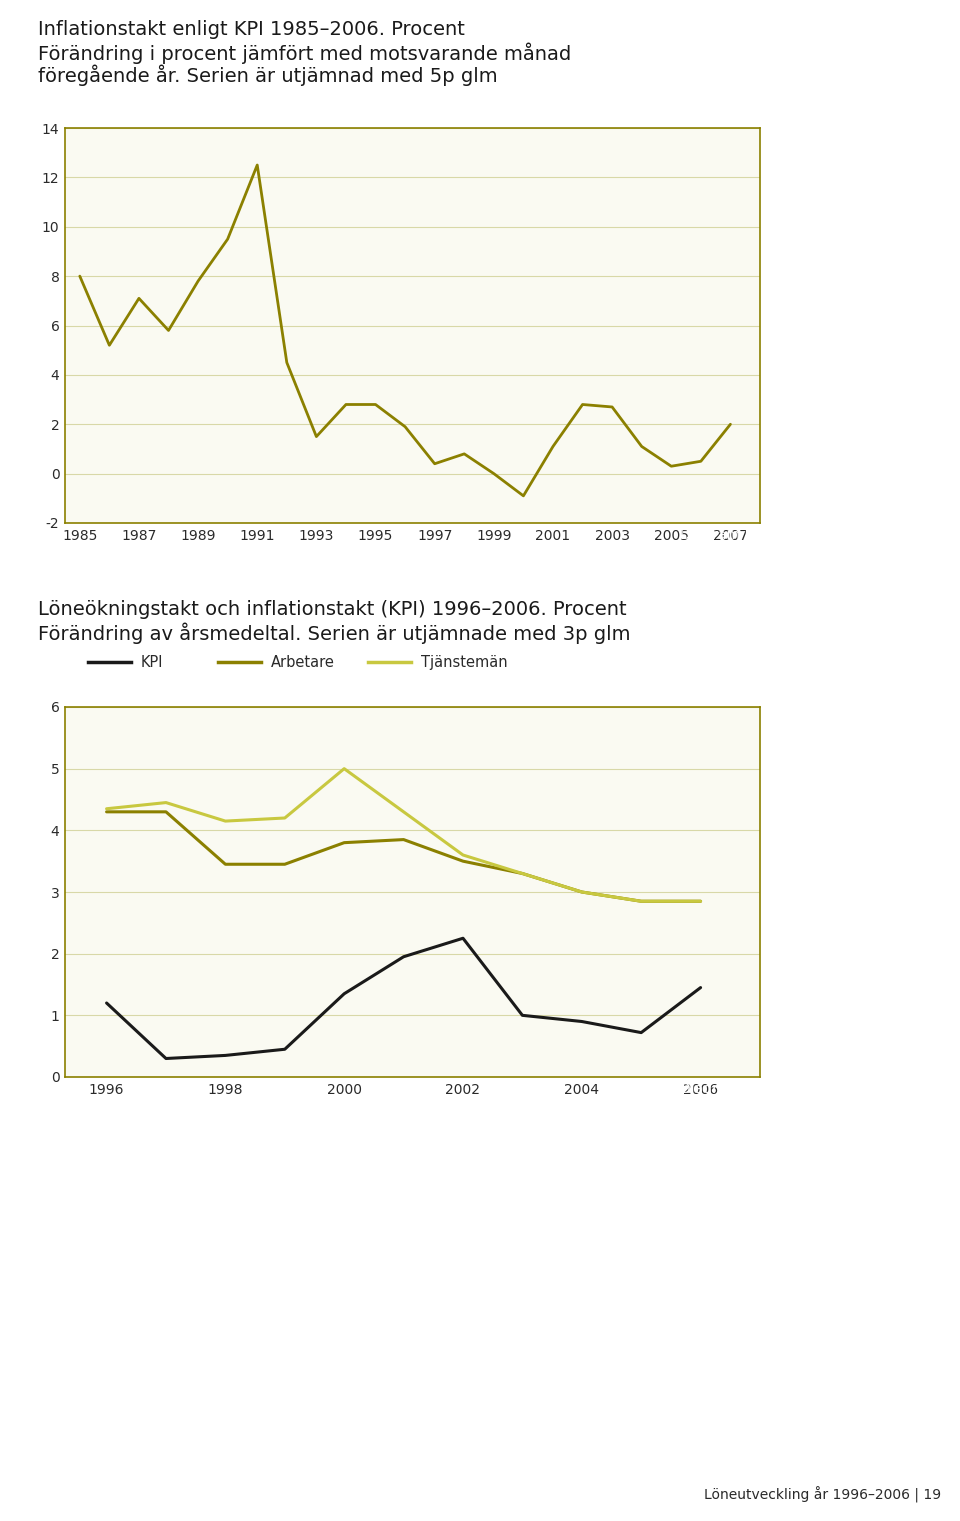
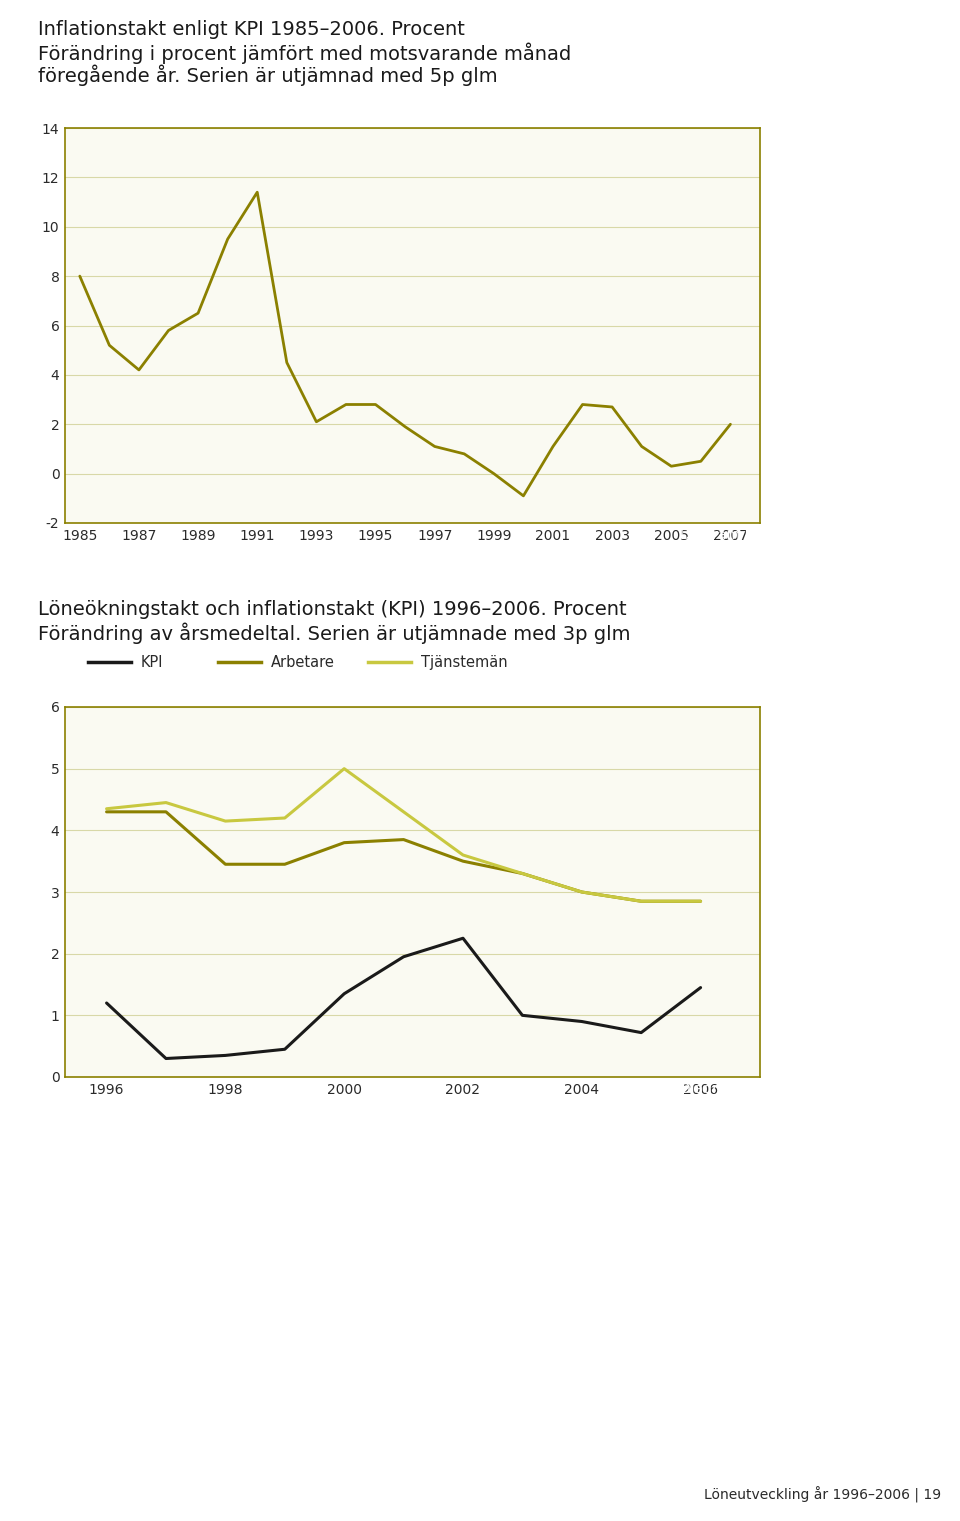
1987: 7.1 -> 4.2
1989: 7.8 -> 6.5
1991: 12.5 -> 11.4
1993: 1.5 -> 2.1
1997: 0.4 -> 1.1
